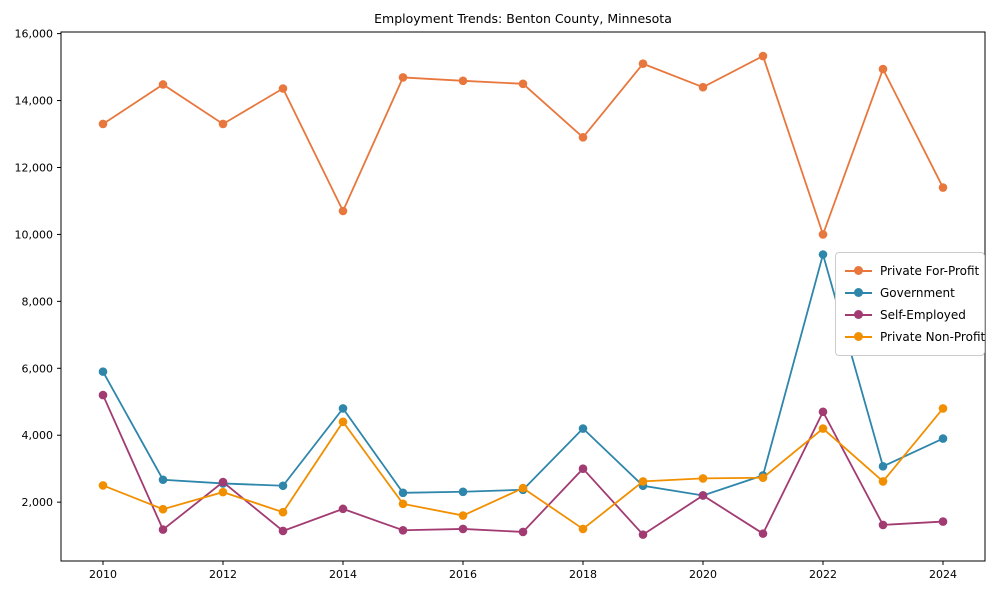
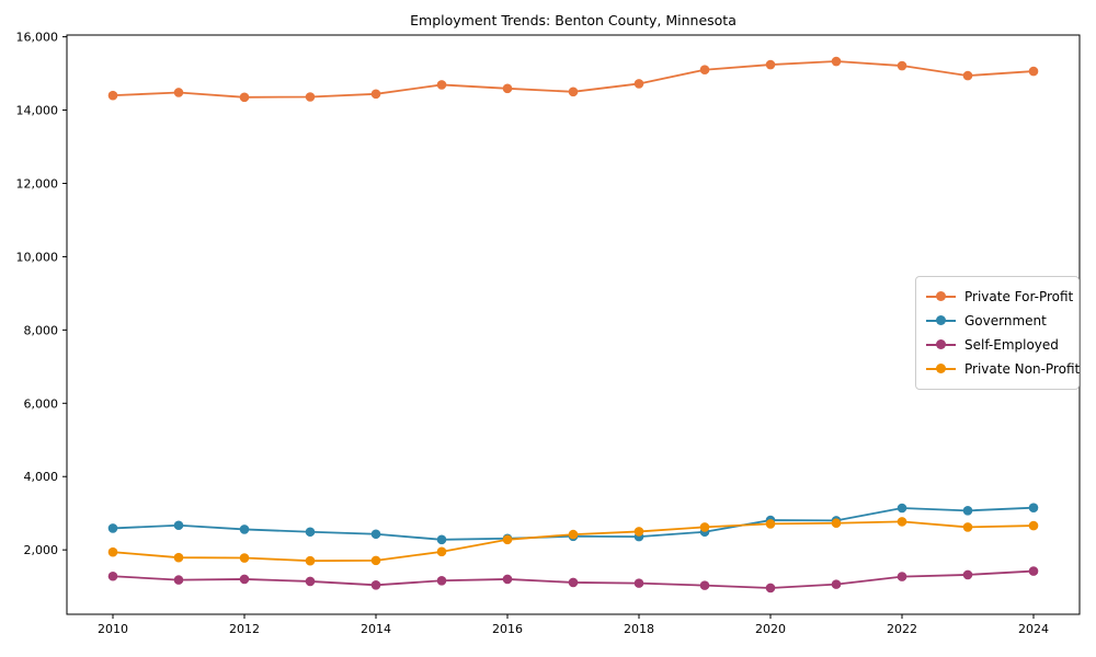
Private For-Profit/2010: 13300 -> 14400
Government/2010: 5900 -> 2600
Self-Employed/2010: 5200 -> 1300
Private Non-Profit/2010: 2500 -> 1900
Private For-Profit/2012: 13300 -> 14400
Self-Employed/2012: 2600 -> 1200
Private Non-Profit/2012: 2300 -> 1800
Private For-Profit/2014: 10700 -> 14400
Government/2014: 4800 -> 2400
Self-Employed/2014: 1800 -> 1000
Private Non-Profit/2014: 4400 -> 1700
Private Non-Profit/2016: 1600 -> 2300
Private For-Profit/2018: 12900 -> 14700
Government/2018: 4200 -> 2400
Self-Employed/2018: 3000 -> 1100
Private Non-Profit/2018: 1200 -> 2500
Private For-Profit/2020: 14400 -> 15200
Government/2020: 2200 -> 2800
Self-Employed/2020: 2200 -> 1000
Private For-Profit/2022: 10000 -> 15200
Government/2022: 9400 -> 3100
Self-Employed/2022: 4700 -> 1300
Private Non-Profit/2022: 4200 -> 2800
Private For-Profit/2024: 11400 -> 15100
Government/2024: 3900 -> 3200
Private Non-Profit/2024: 4800 -> 2700
